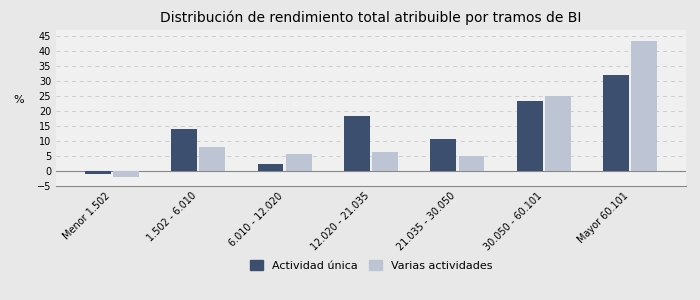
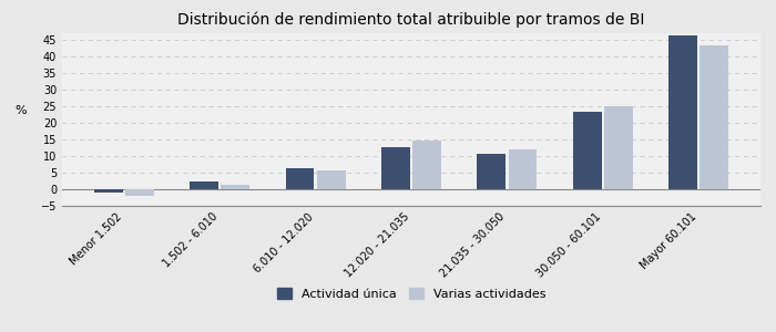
Actividad única/1.502 - 6.010: 14.0 -> 2.5
Varias actividades/1.502 - 6.010: 8.0 -> 1.5
Actividad única/6.010 - 12.020: 2.5 -> 6.2
Actividad única/12.020 - 21.035: 18.5 -> 12.7
Varias actividades/12.020 - 21.035: 6.5 -> 14.6
Varias actividades/21.035 - 30.050: 5.0 -> 12.1
Actividad única/Mayor 60.101: 32.0 -> 46.2
